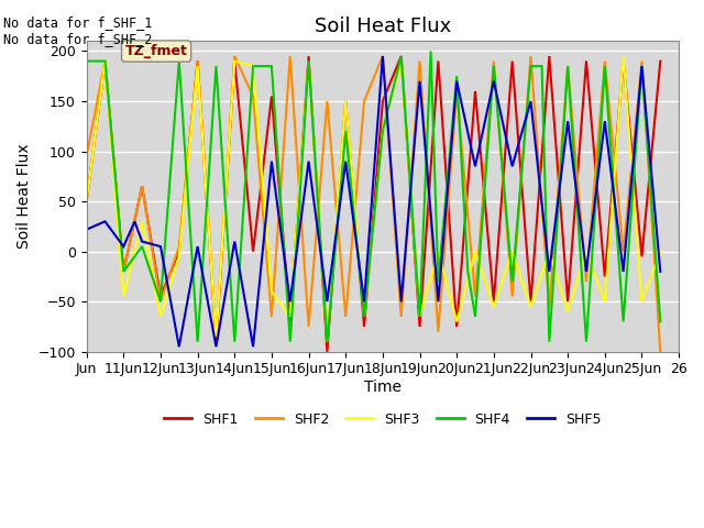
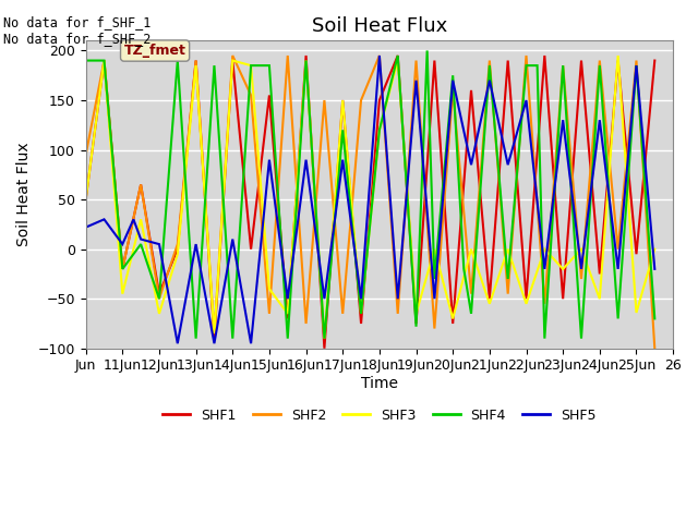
SHF4/19Jun: -65 -> -78
SHF3/23Jun: -60 -> -20
SHF3/25Jun: -50 -> -64
